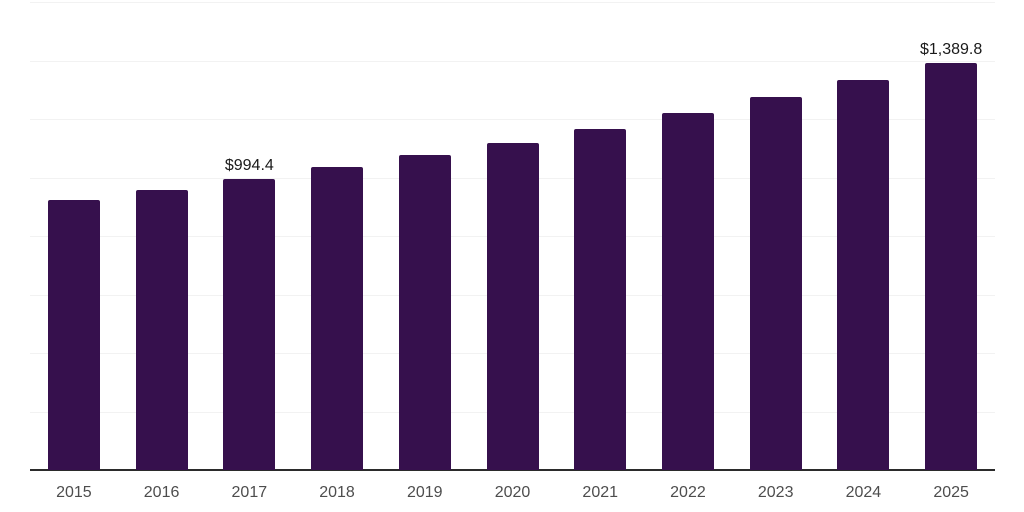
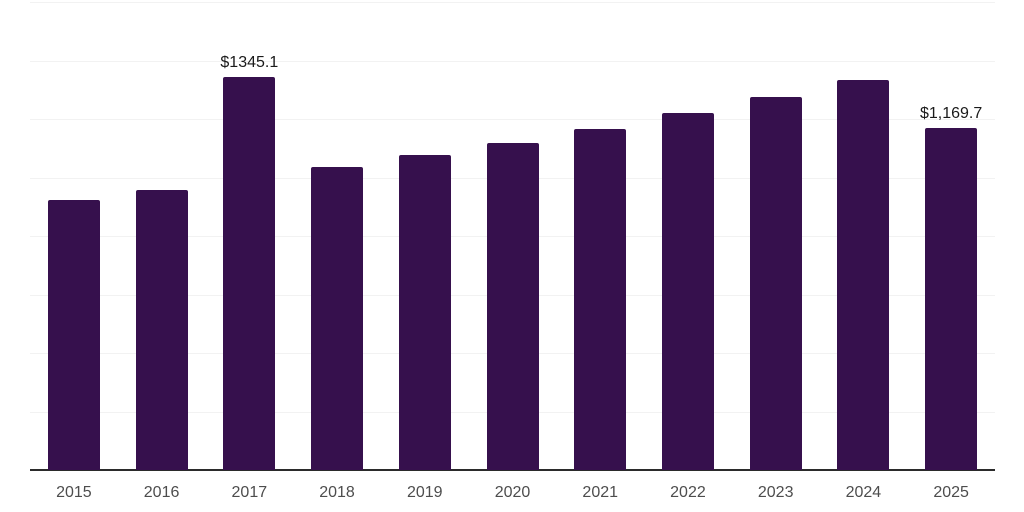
2017: $994.4 -> $1345.1
2025: $1,389.8 -> $1,169.7
